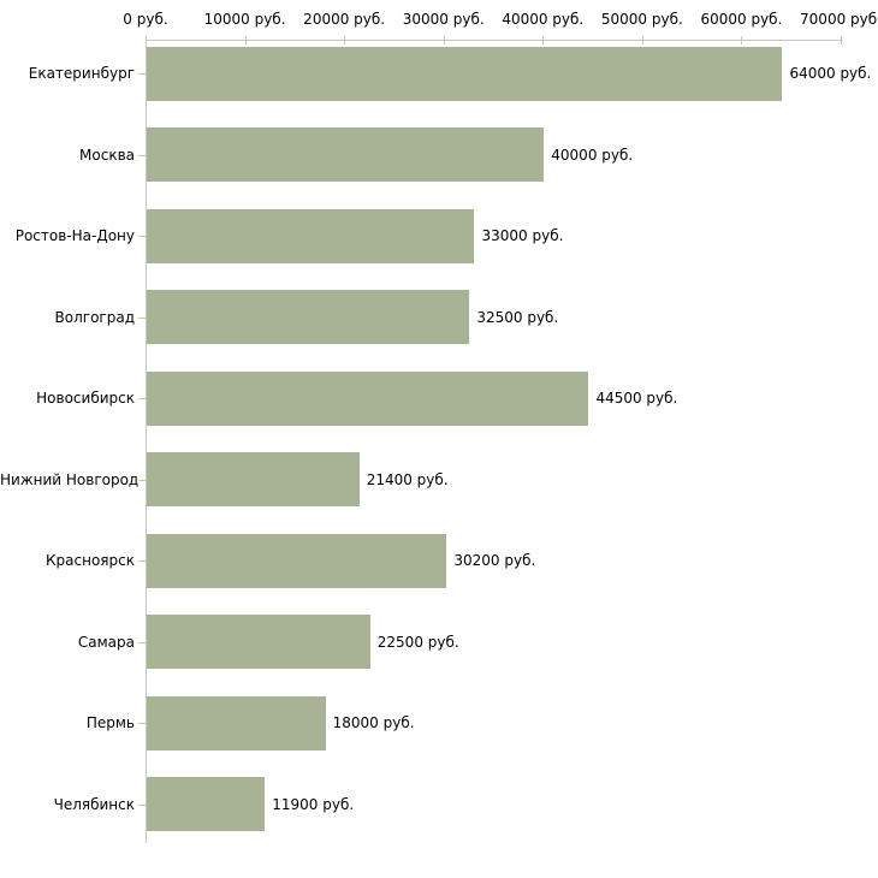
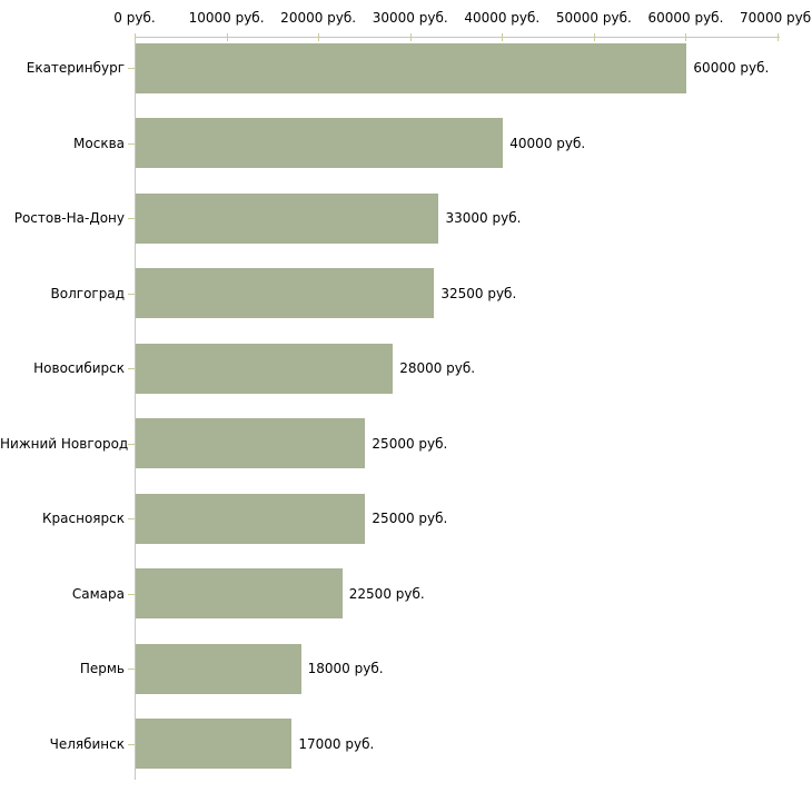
Екатеринбург: 64000 -> 60000
Новосибирск: 44500 -> 28000
Нижний Новгород: 21400 -> 25000
Красноярск: 30200 -> 25000
Челябинск: 11900 -> 17000
